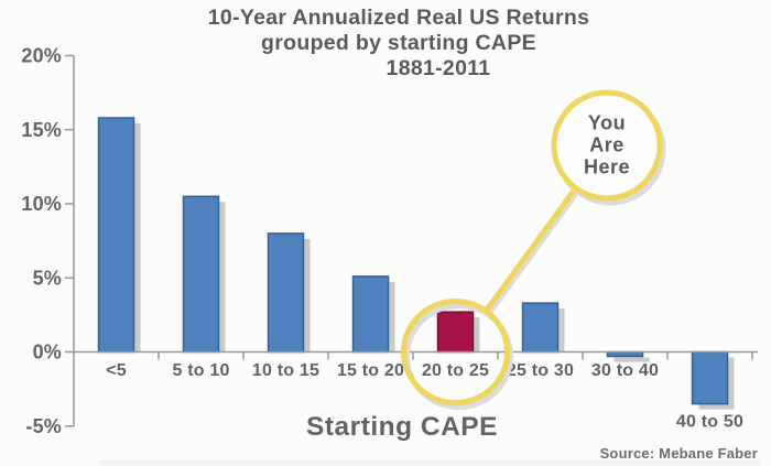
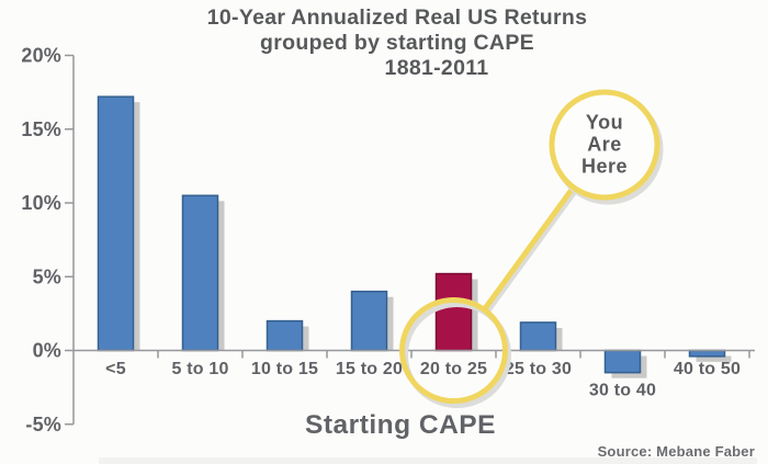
<5: 15.8% -> 17.2%
10 to 15: 8.0% -> 2.0%
15 to 20: 5.1% -> 4.0%
20 to 25: 2.7% -> 5.2%
25 to 30: 3.3% -> 1.9%
30 to 40: -0.3% -> -1.5%
40 to 50: -3.5% -> -0.4%
